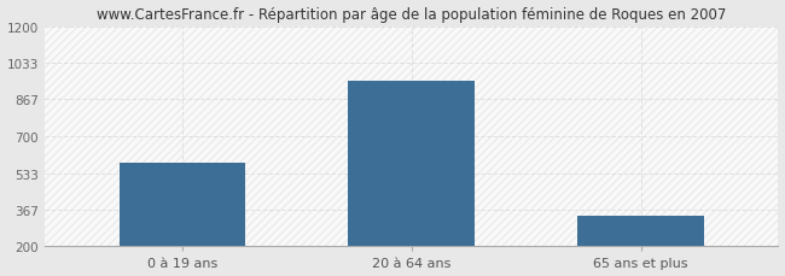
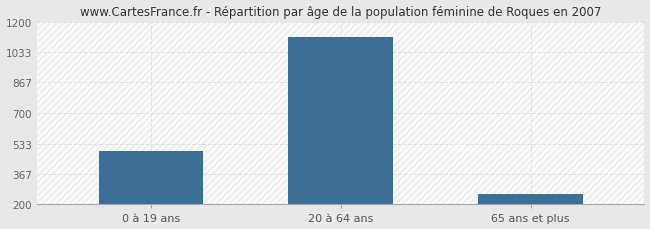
0 à 19 ans: 580 -> 490
20 à 64 ans: 950 -> 1110
65 ans et plus: 340 -> 260
